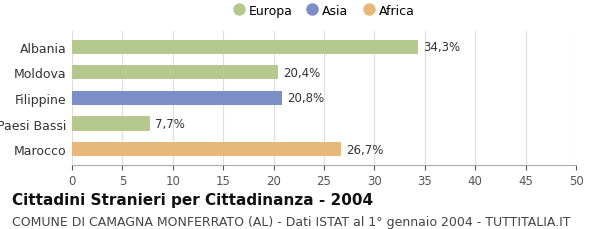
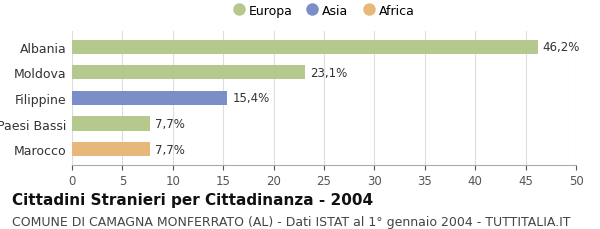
Albania: 34,3% -> 46,2%
Moldova: 20,4% -> 23,1%
Filippine: 20,8% -> 15,4%
Marocco: 26,7% -> 7,7%
